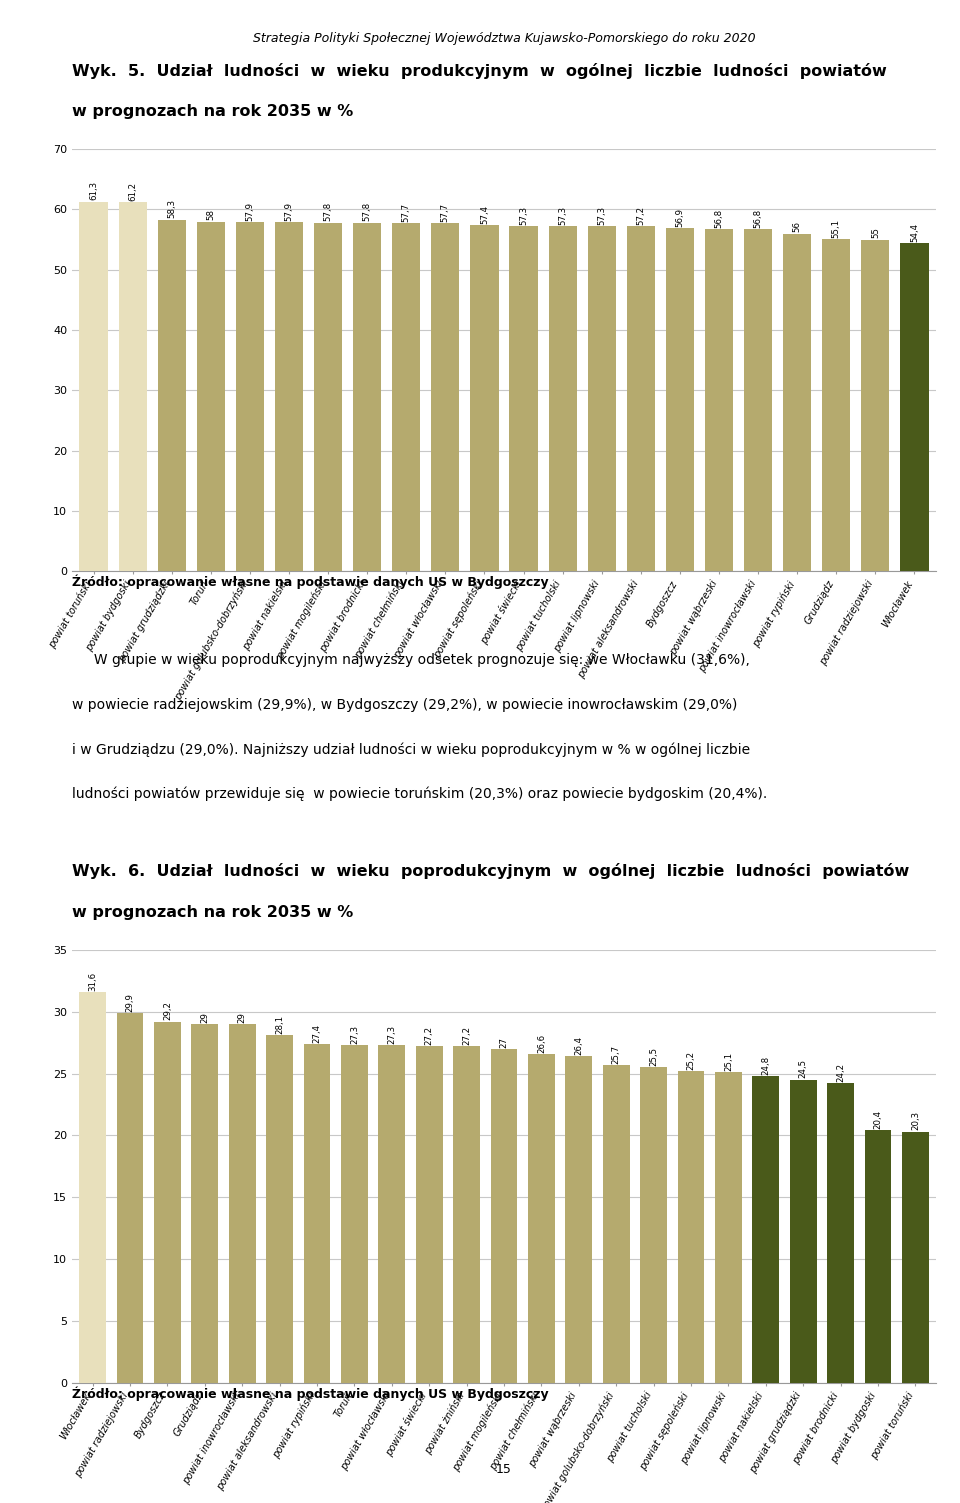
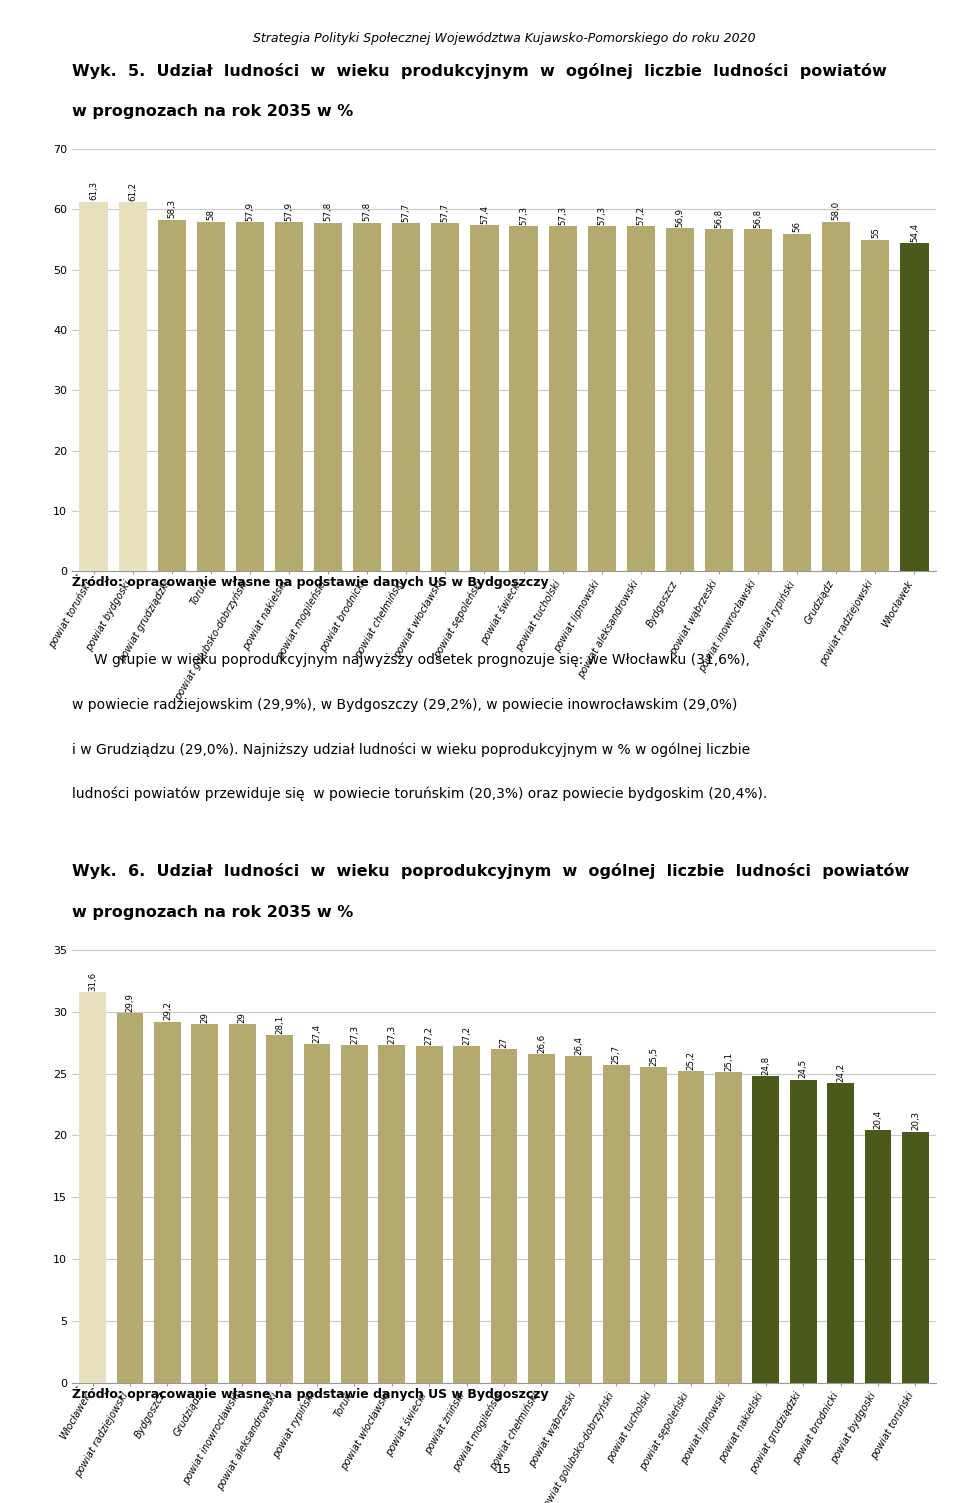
Grudziądz: 55,1 -> 58,0
